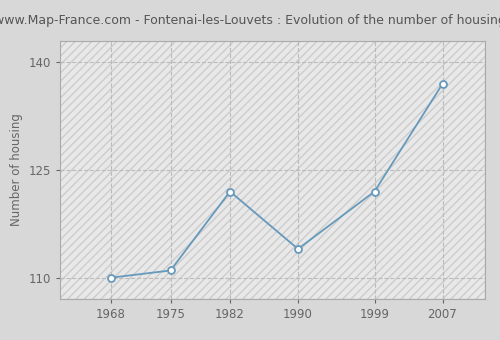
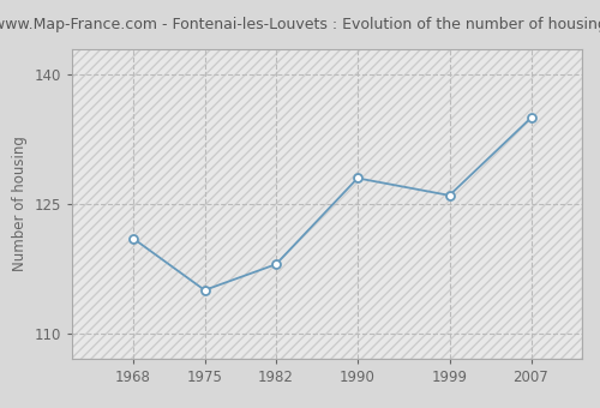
1968: 110 -> 121
1975: 111 -> 115
1982: 122 -> 118
1990: 114 -> 128
1999: 122 -> 126
2007: 137 -> 135
